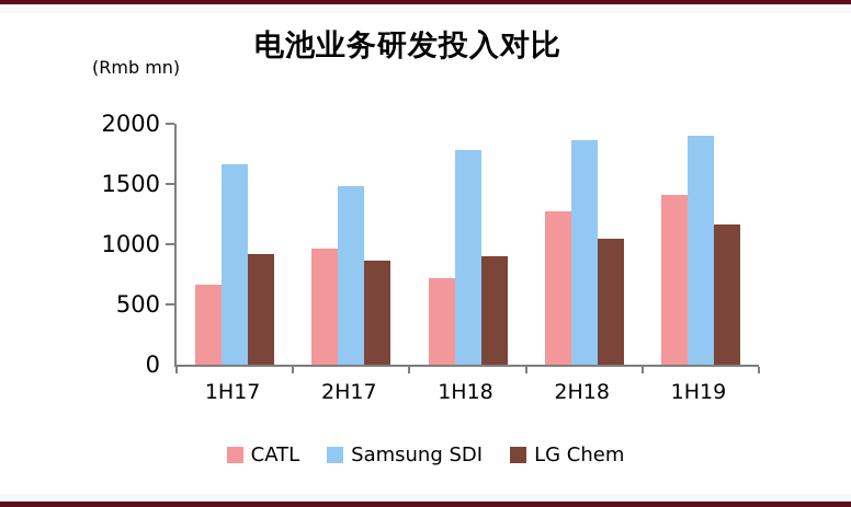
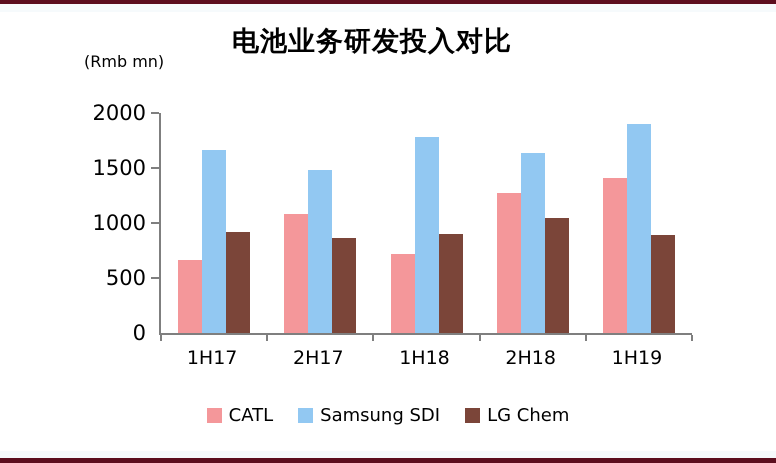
CATL/2H17: 960 -> 1080
Samsung SDI/2H18: 1860 -> 1640
LG Chem/1H19: 1160 -> 890
